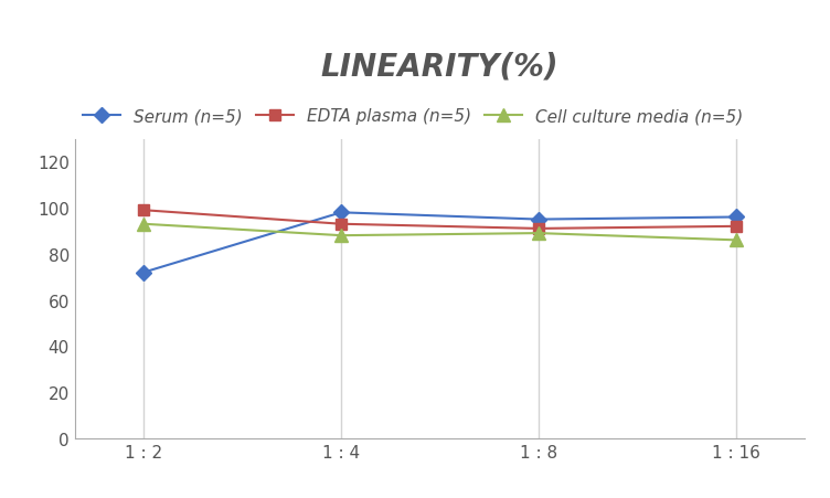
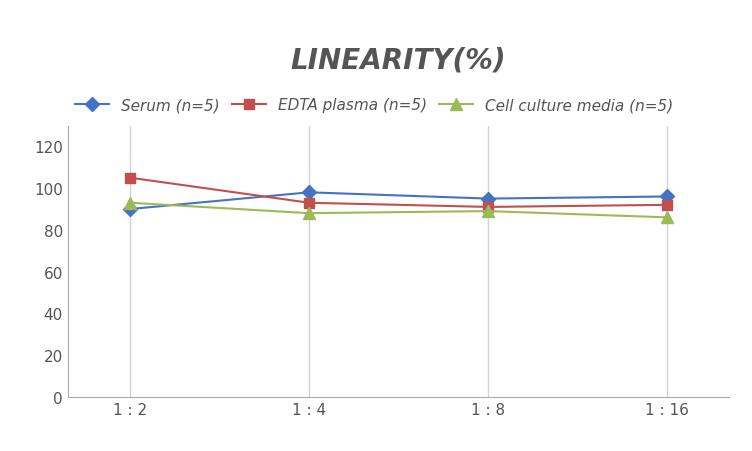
Serum (n=5)/1 : 2: 72 -> 90
EDTA plasma (n=5)/1 : 2: 99 -> 105
